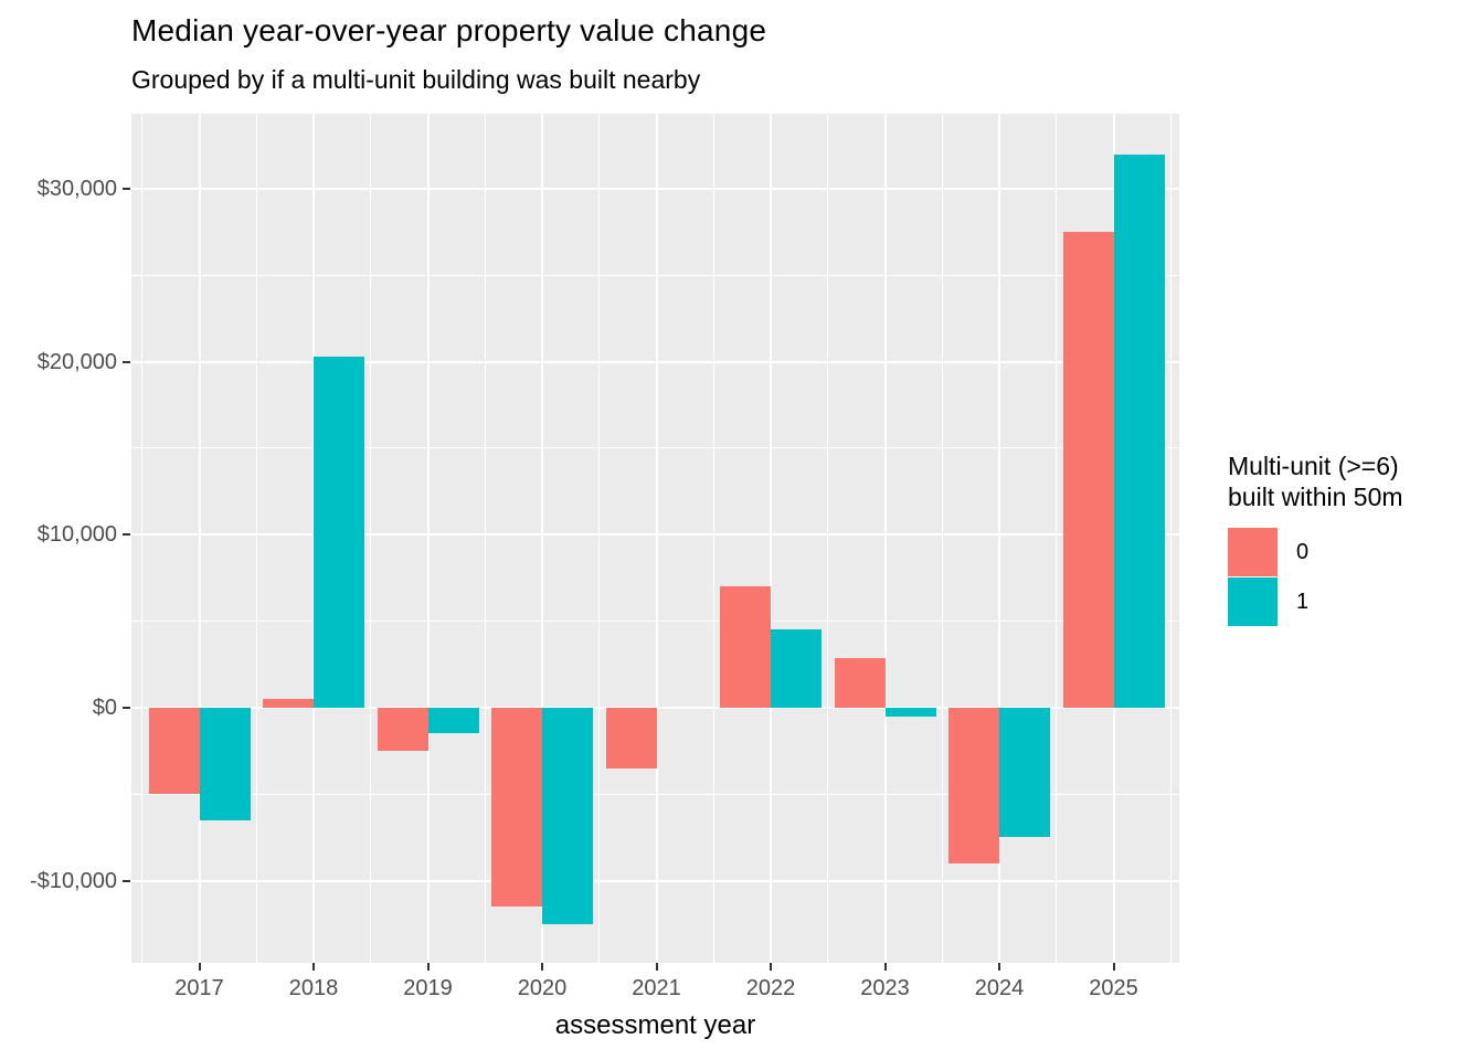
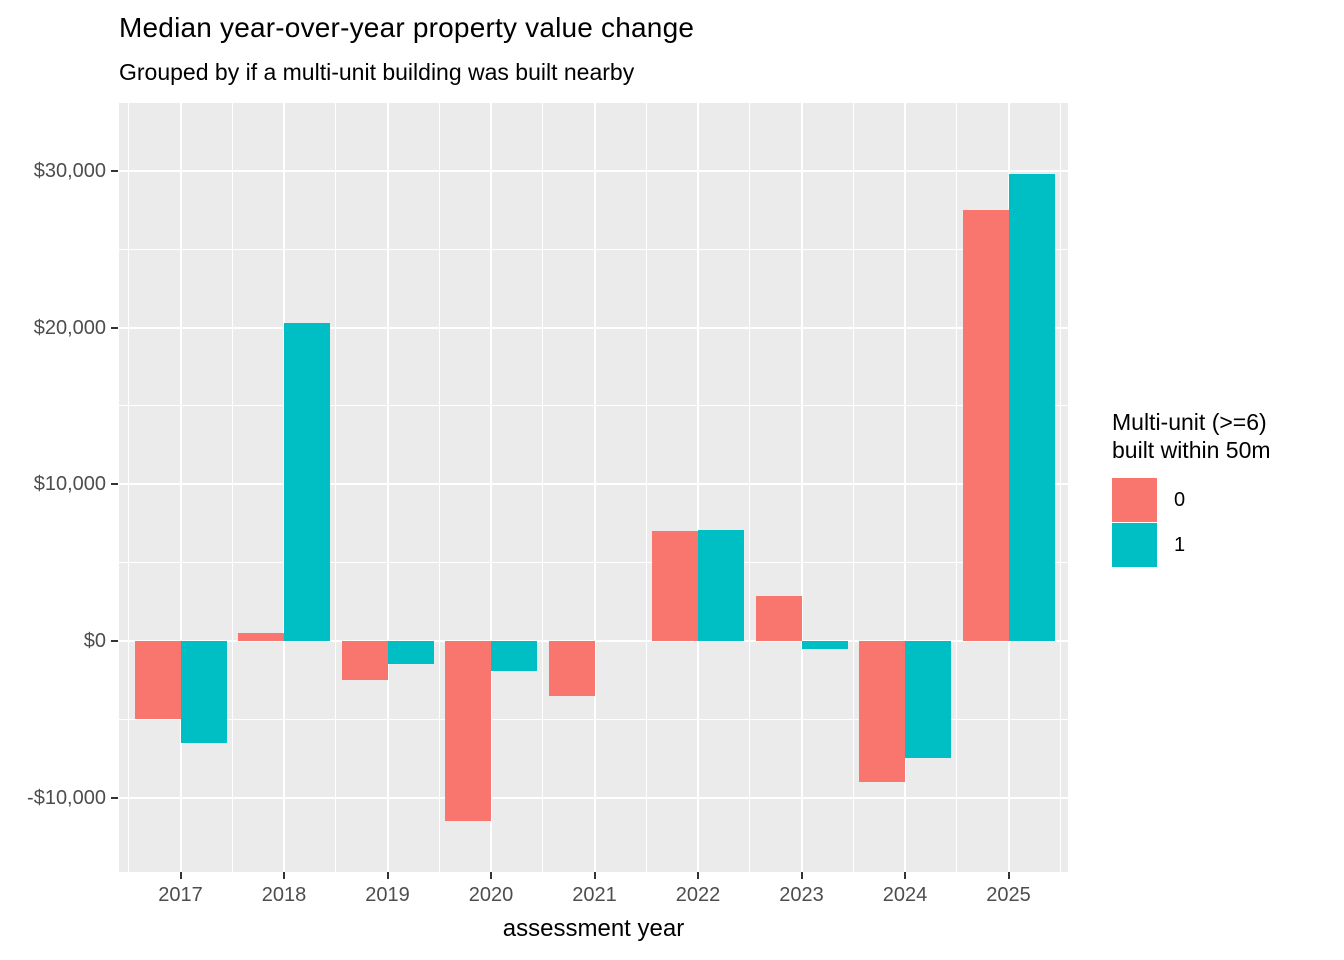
1/2020: -$12500 -> -$1900
1/2022: $4500 -> $7100
1/2025: $32000 -> $29800
